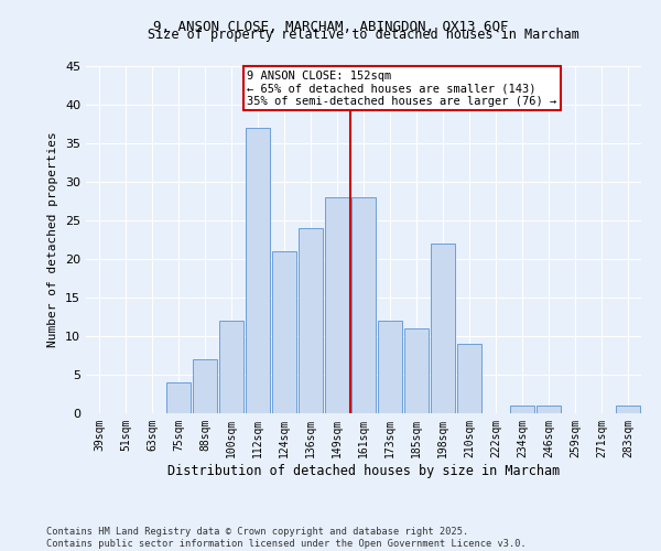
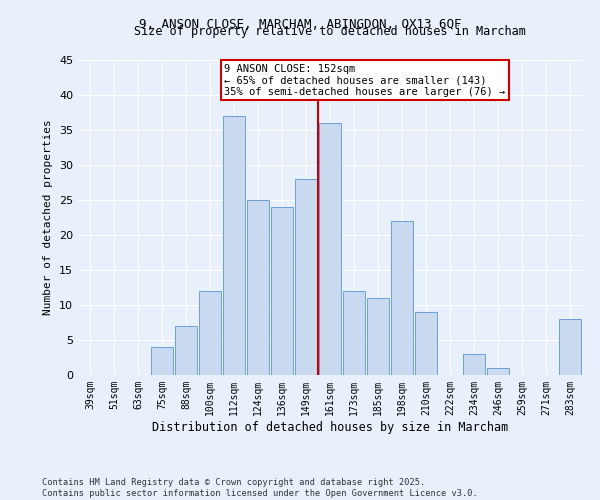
124sqm: 21 -> 25
161sqm: 28 -> 36
234sqm: 1 -> 3
283sqm: 1 -> 8
